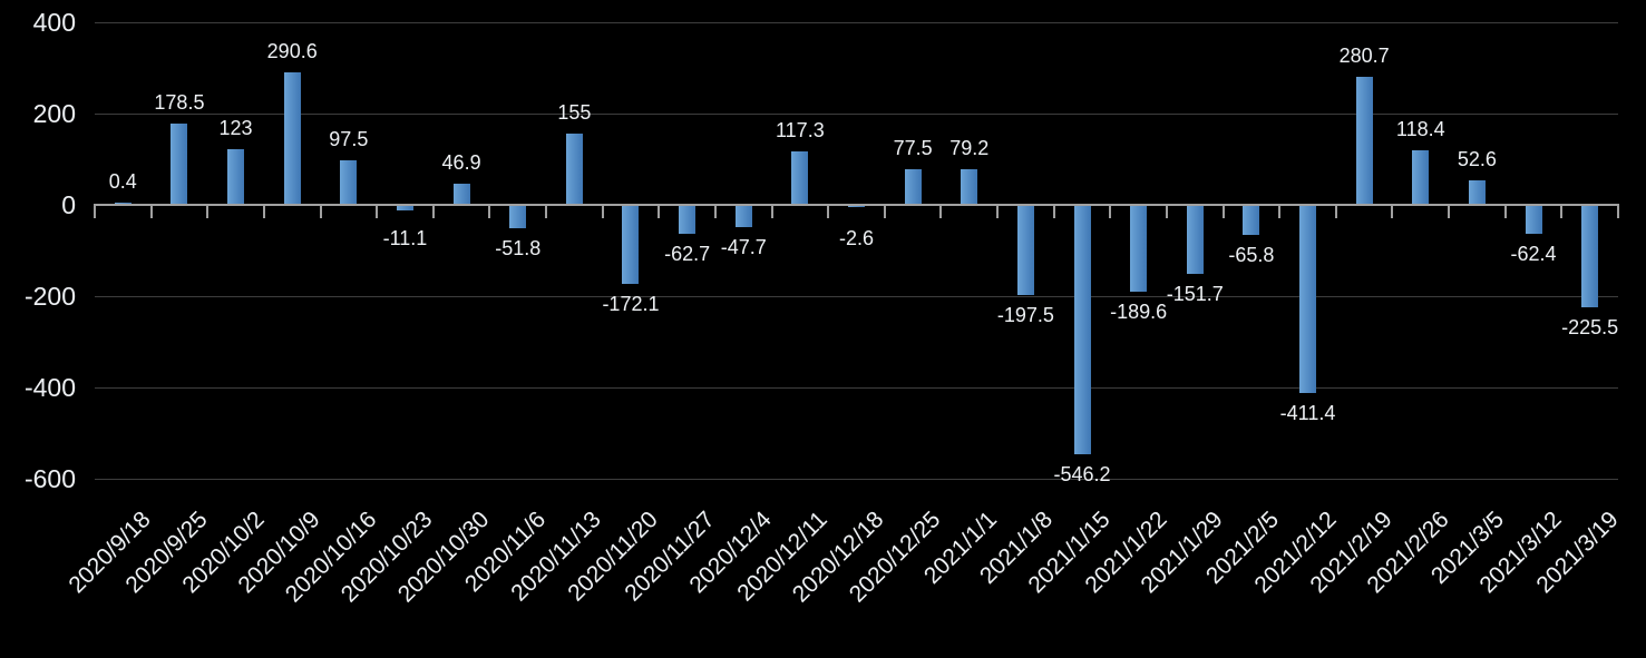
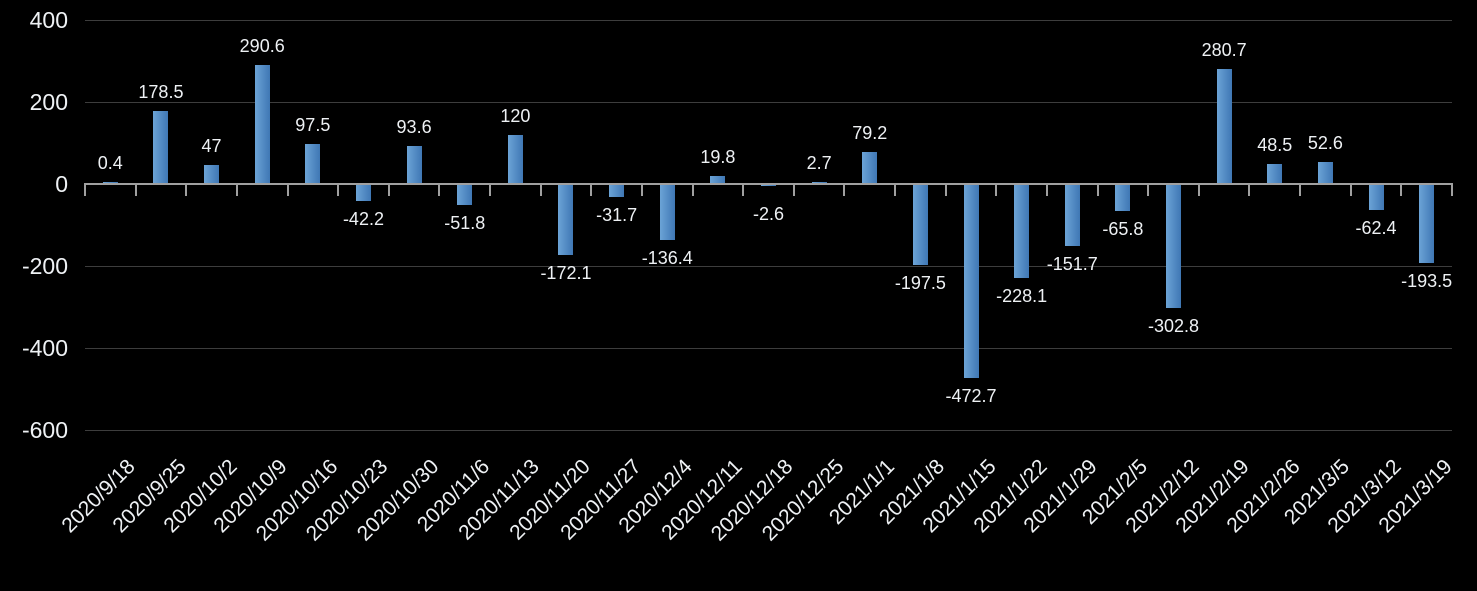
2020/10/2: 123 -> 47
2020/10/23: -11.1 -> -42.2
2020/10/30: 46.9 -> 93.6
2020/11/13: 155 -> 120
2020/11/27: -62.7 -> -31.7
2020/12/4: -47.7 -> -136.4
2020/12/11: 117.3 -> 19.8
2020/12/25: 77.5 -> 2.7
2021/1/15: -546.2 -> -472.7
2021/1/22: -189.6 -> -228.1
2021/2/12: -411.4 -> -302.8
2021/2/26: 118.4 -> 48.5
2021/3/19: -225.5 -> -193.5
